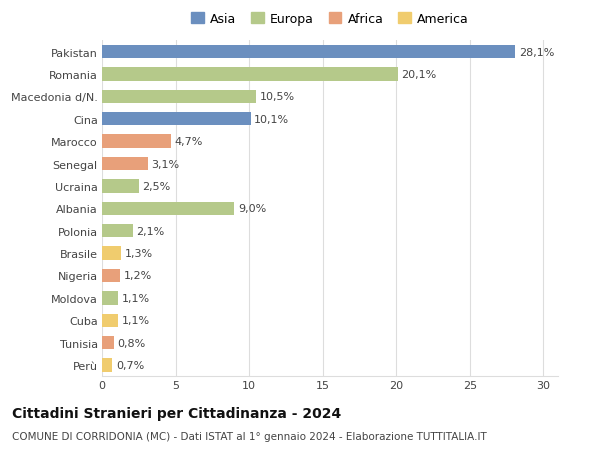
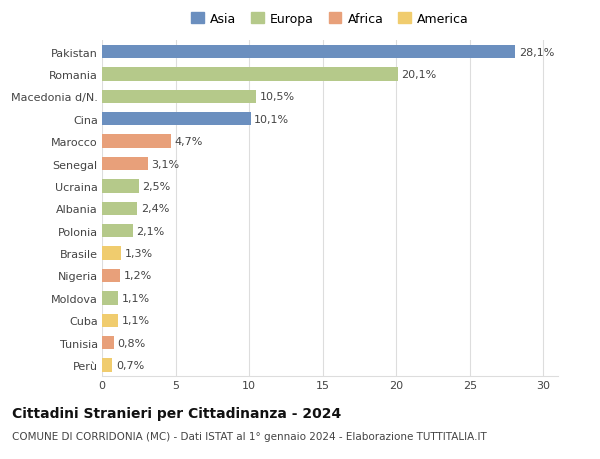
Albania: 9,0% -> 2,4%
